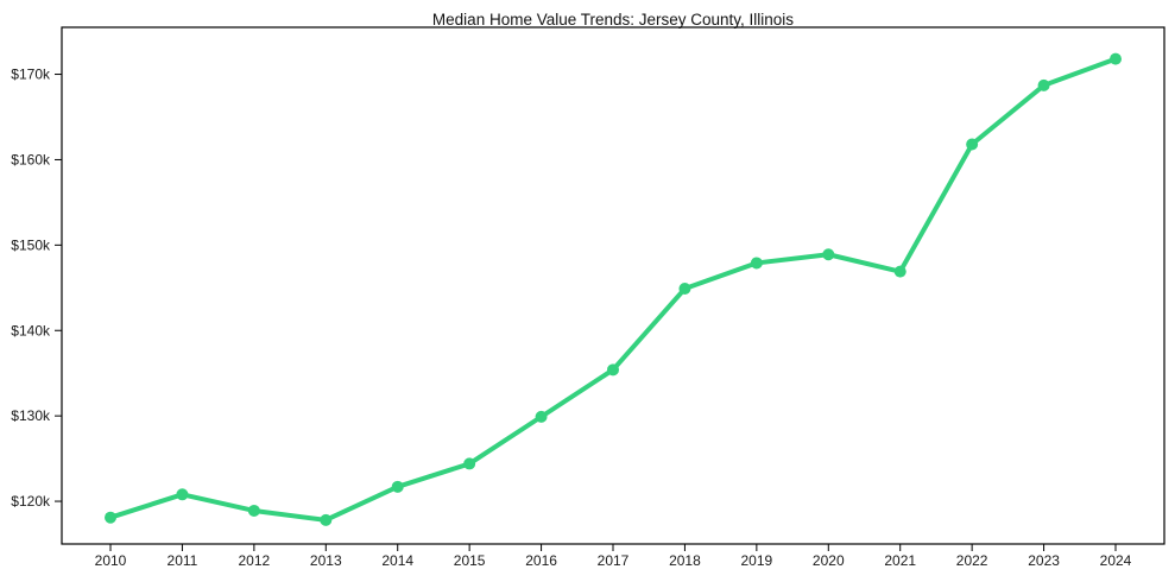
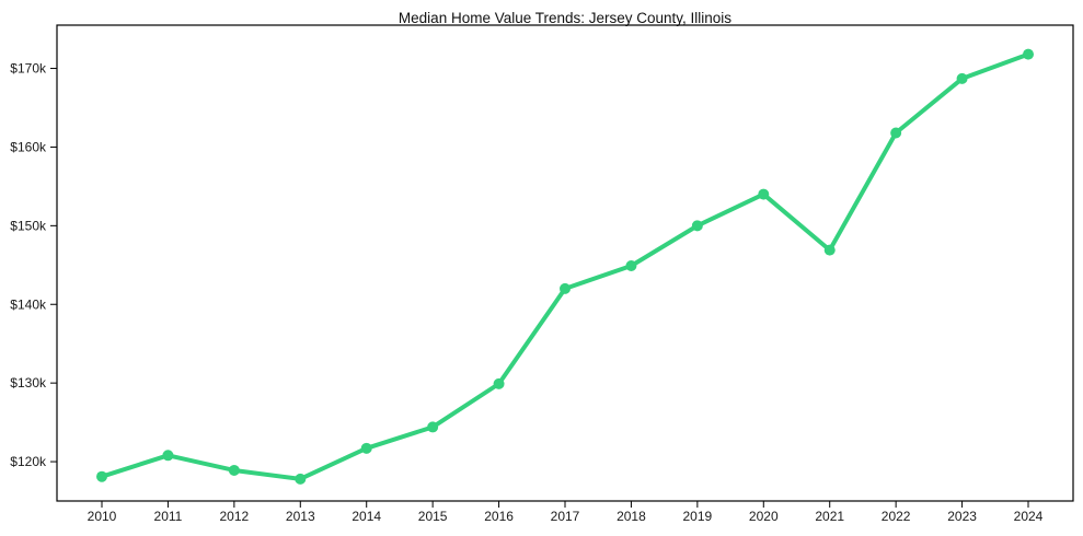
2017: $135k -> $142k
2019: $148k -> $150k
2020: $149k -> $154k
